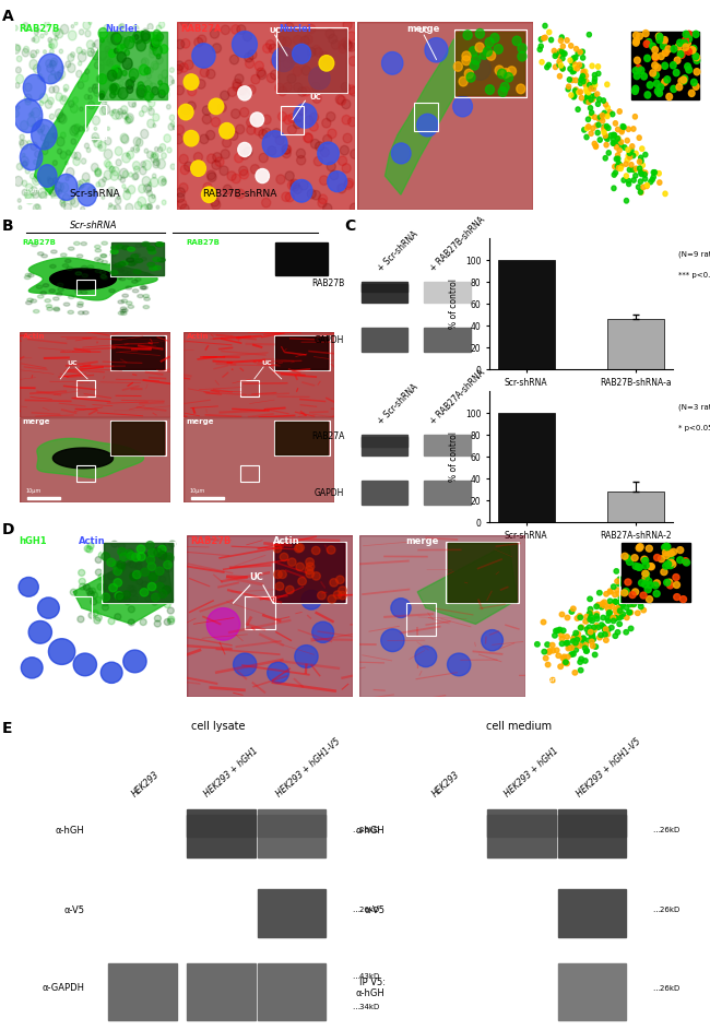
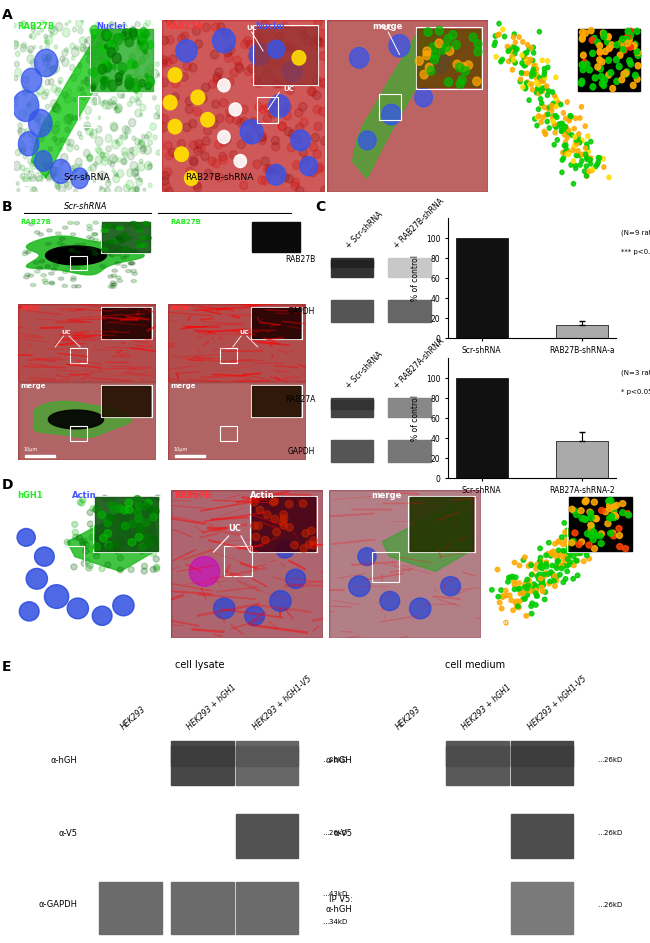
RAB27B-shRNA-a: 46 -> 13
RAB27A-shRNA-2: 28 -> 37
